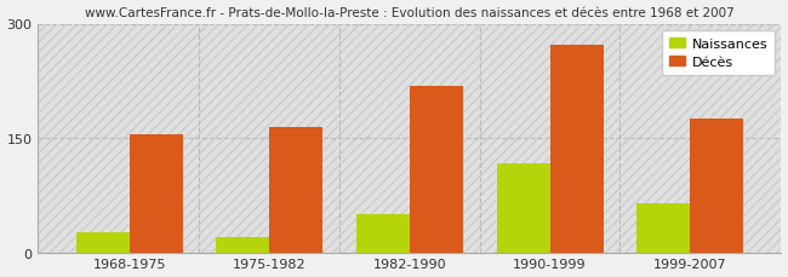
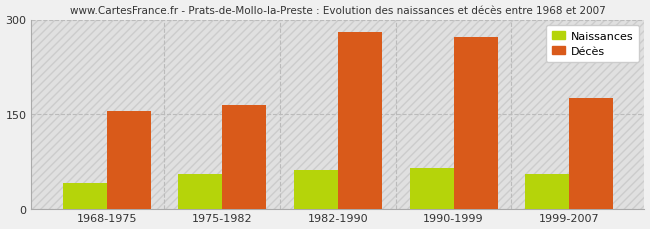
Naissances/1968-1975: 26 -> 40
Naissances/1975-1982: 20 -> 55
Naissances/1982-1990: 50 -> 62
Décès/1982-1990: 218 -> 280
Naissances/1990-1999: 116 -> 65
Naissances/1999-2007: 64 -> 55
